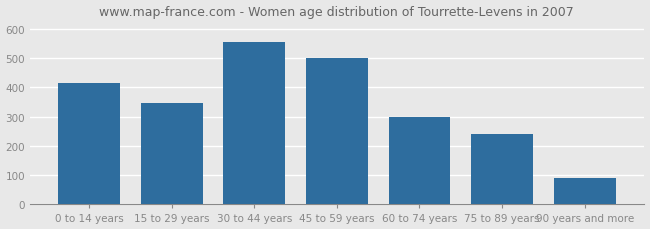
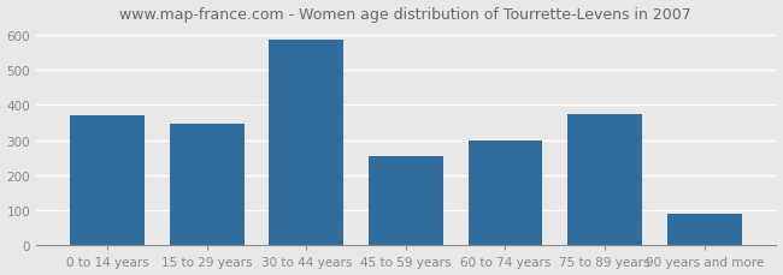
0 to 14 years: 413 -> 370
30 to 44 years: 555 -> 585
45 to 59 years: 500 -> 255
75 to 89 years: 240 -> 375
